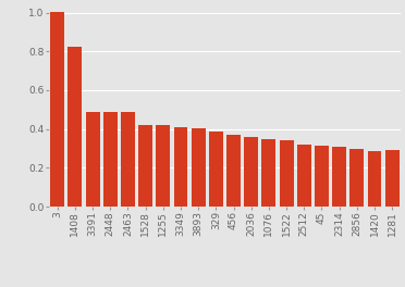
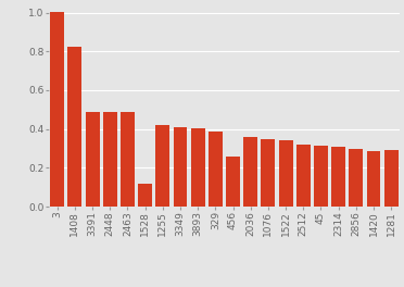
1528: 0.42 -> 0.12
456: 0.37 -> 0.26
